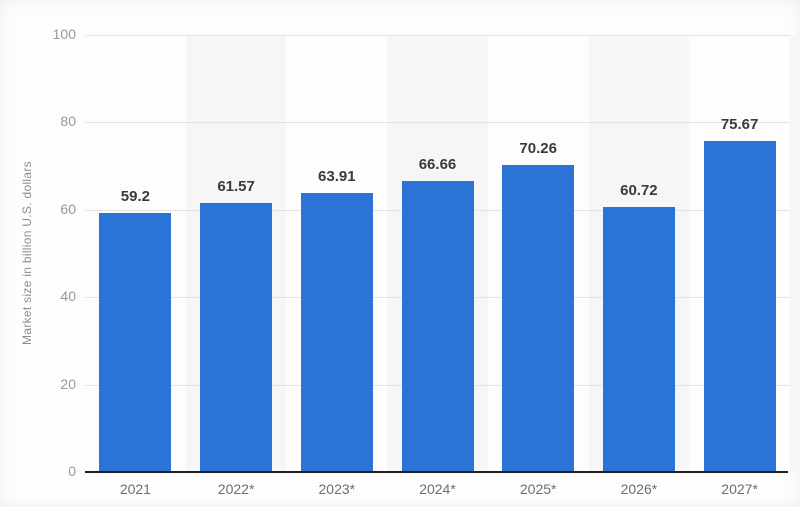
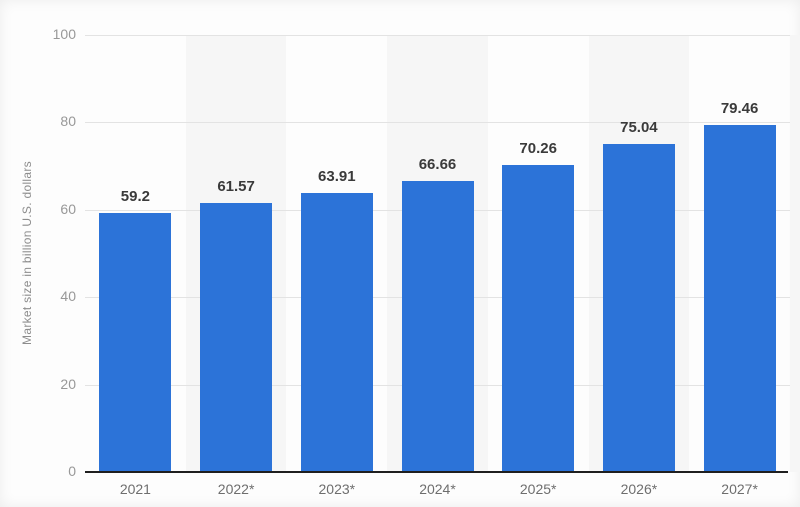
2026*: 60.72 -> 75.04
2027*: 75.67 -> 79.46
